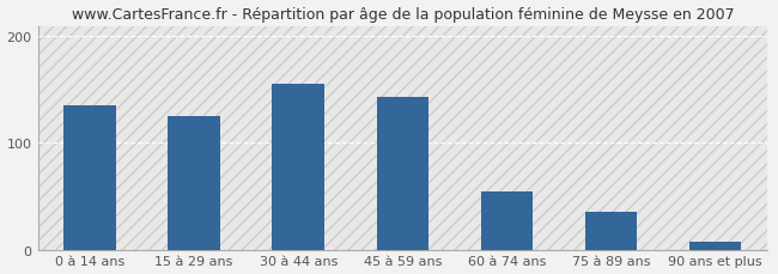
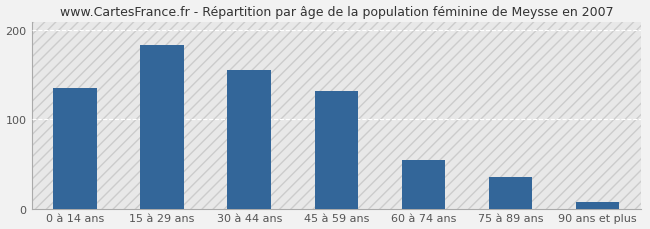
15 à 29 ans: 125 -> 184
45 à 59 ans: 143 -> 132
